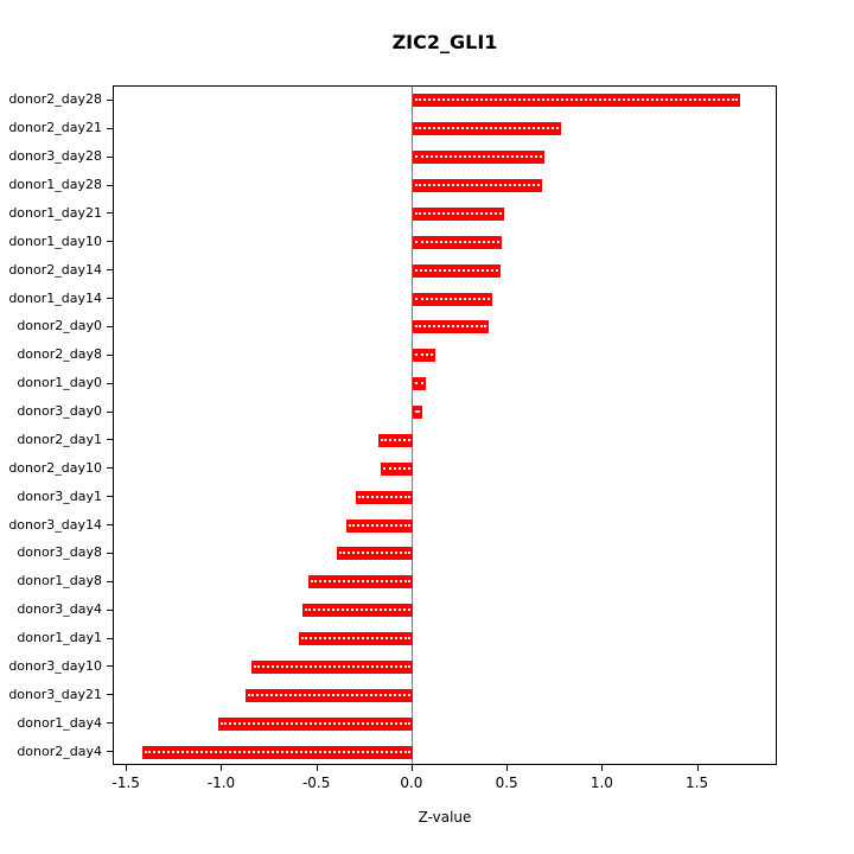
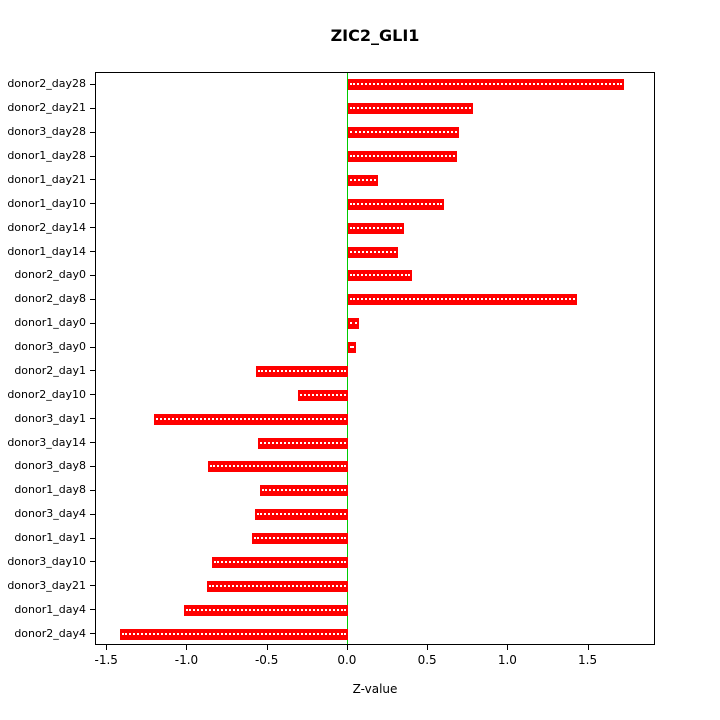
donor1_day21: 0.48 -> 0.19
donor1_day10: 0.47 -> 0.60
donor2_day14: 0.46 -> 0.35
donor1_day14: 0.42 -> 0.31
donor2_day8: 0.12 -> 1.43
donor2_day1: -0.18 -> -0.57
donor2_day10: -0.17 -> -0.31
donor3_day1: -0.30 -> -1.21
donor3_day14: -0.35 -> -0.56
donor3_day8: -0.40 -> -0.87
